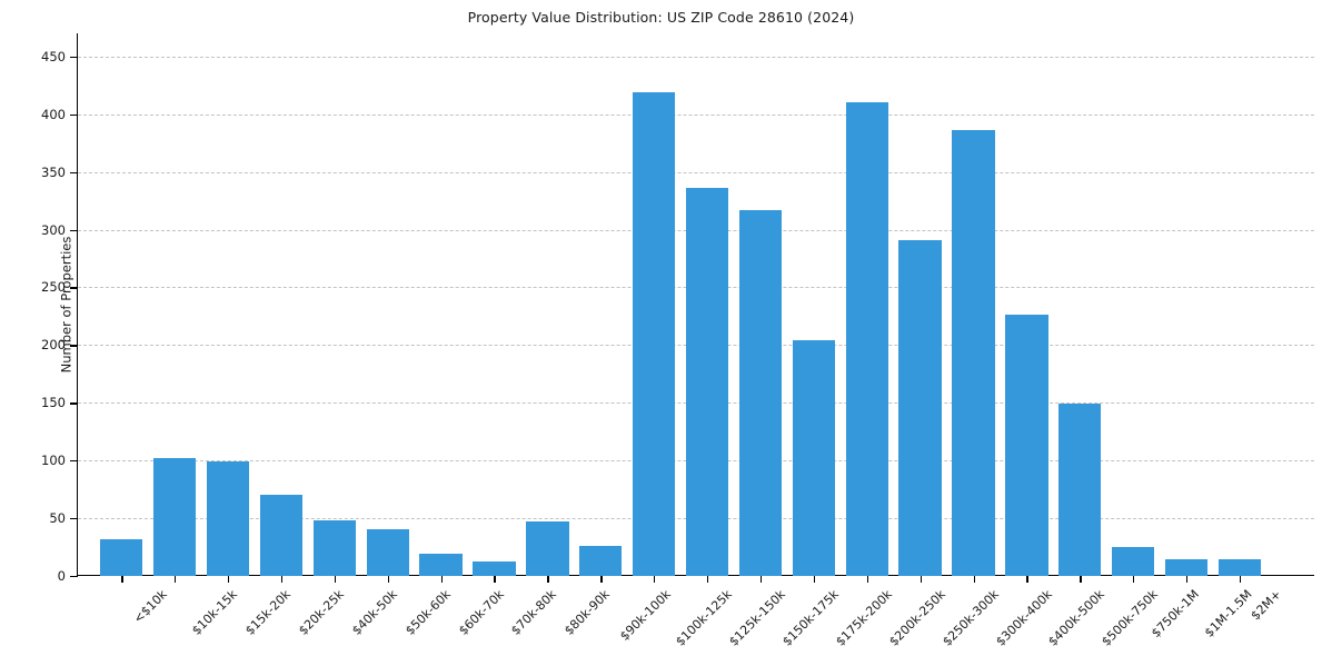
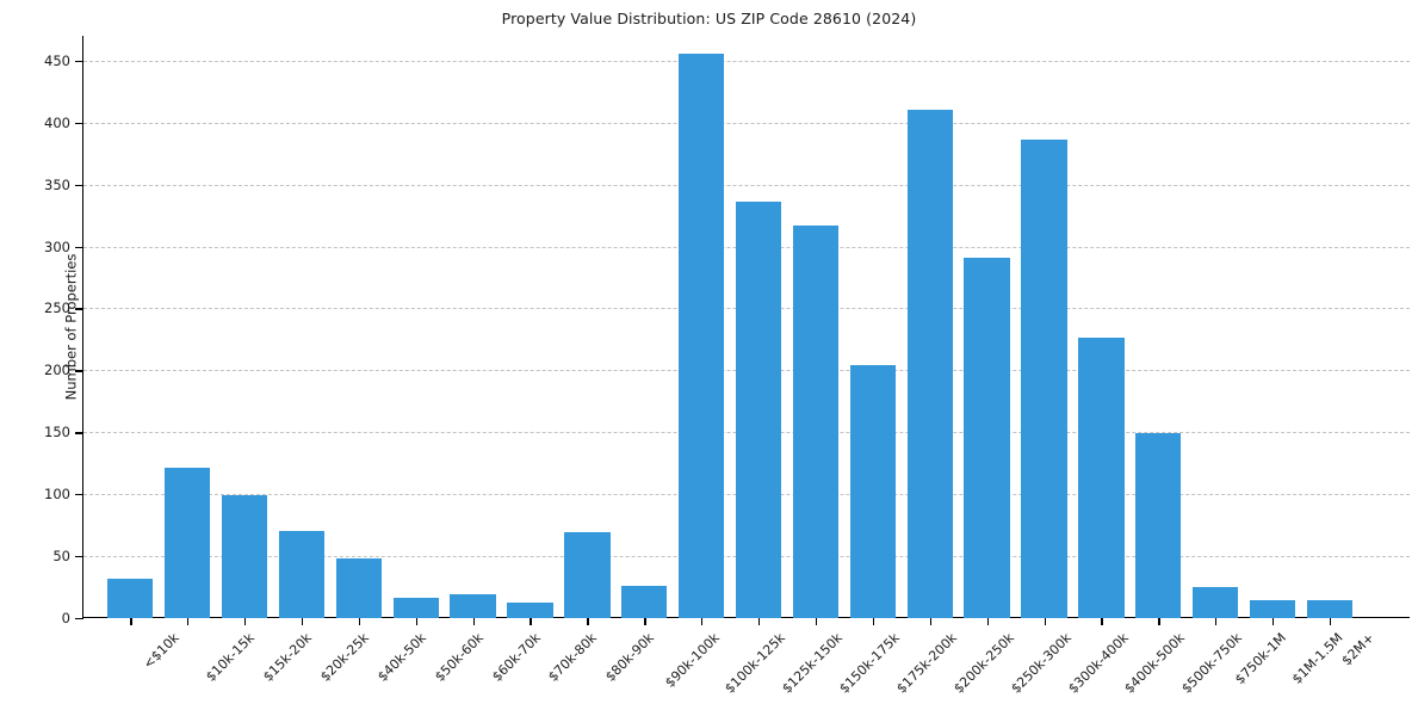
$10k-15k: 102 -> 121
$50k-60k: 40 -> 16
$80k-90k: 47 -> 69
$100k-125k: 419 -> 456
